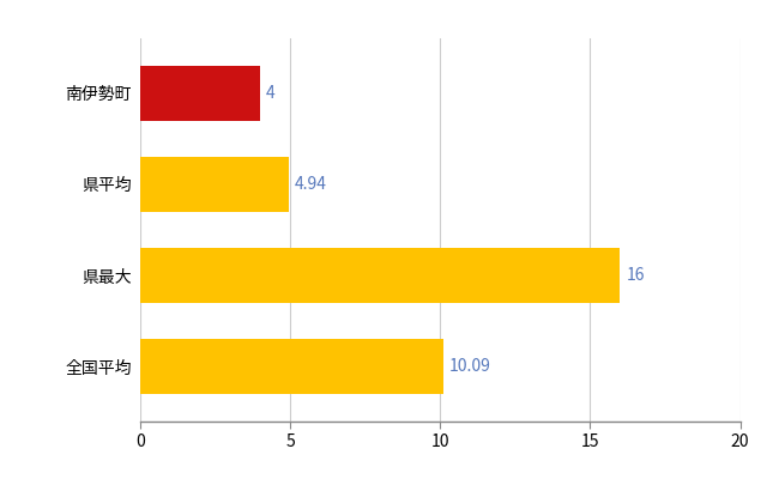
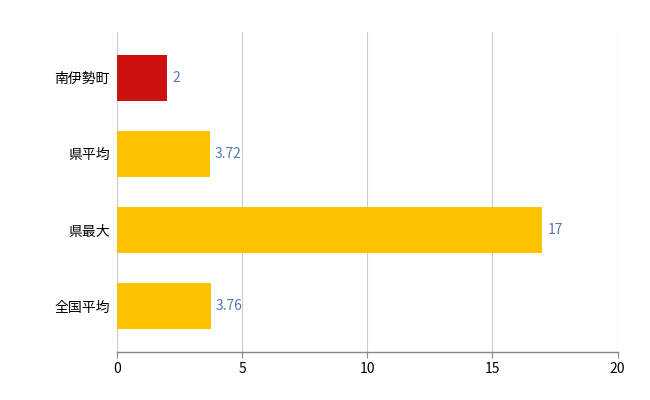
南伊勢町: 4 -> 2
県平均: 4.94 -> 3.72
県最大: 16 -> 17
全国平均: 10.09 -> 3.76
